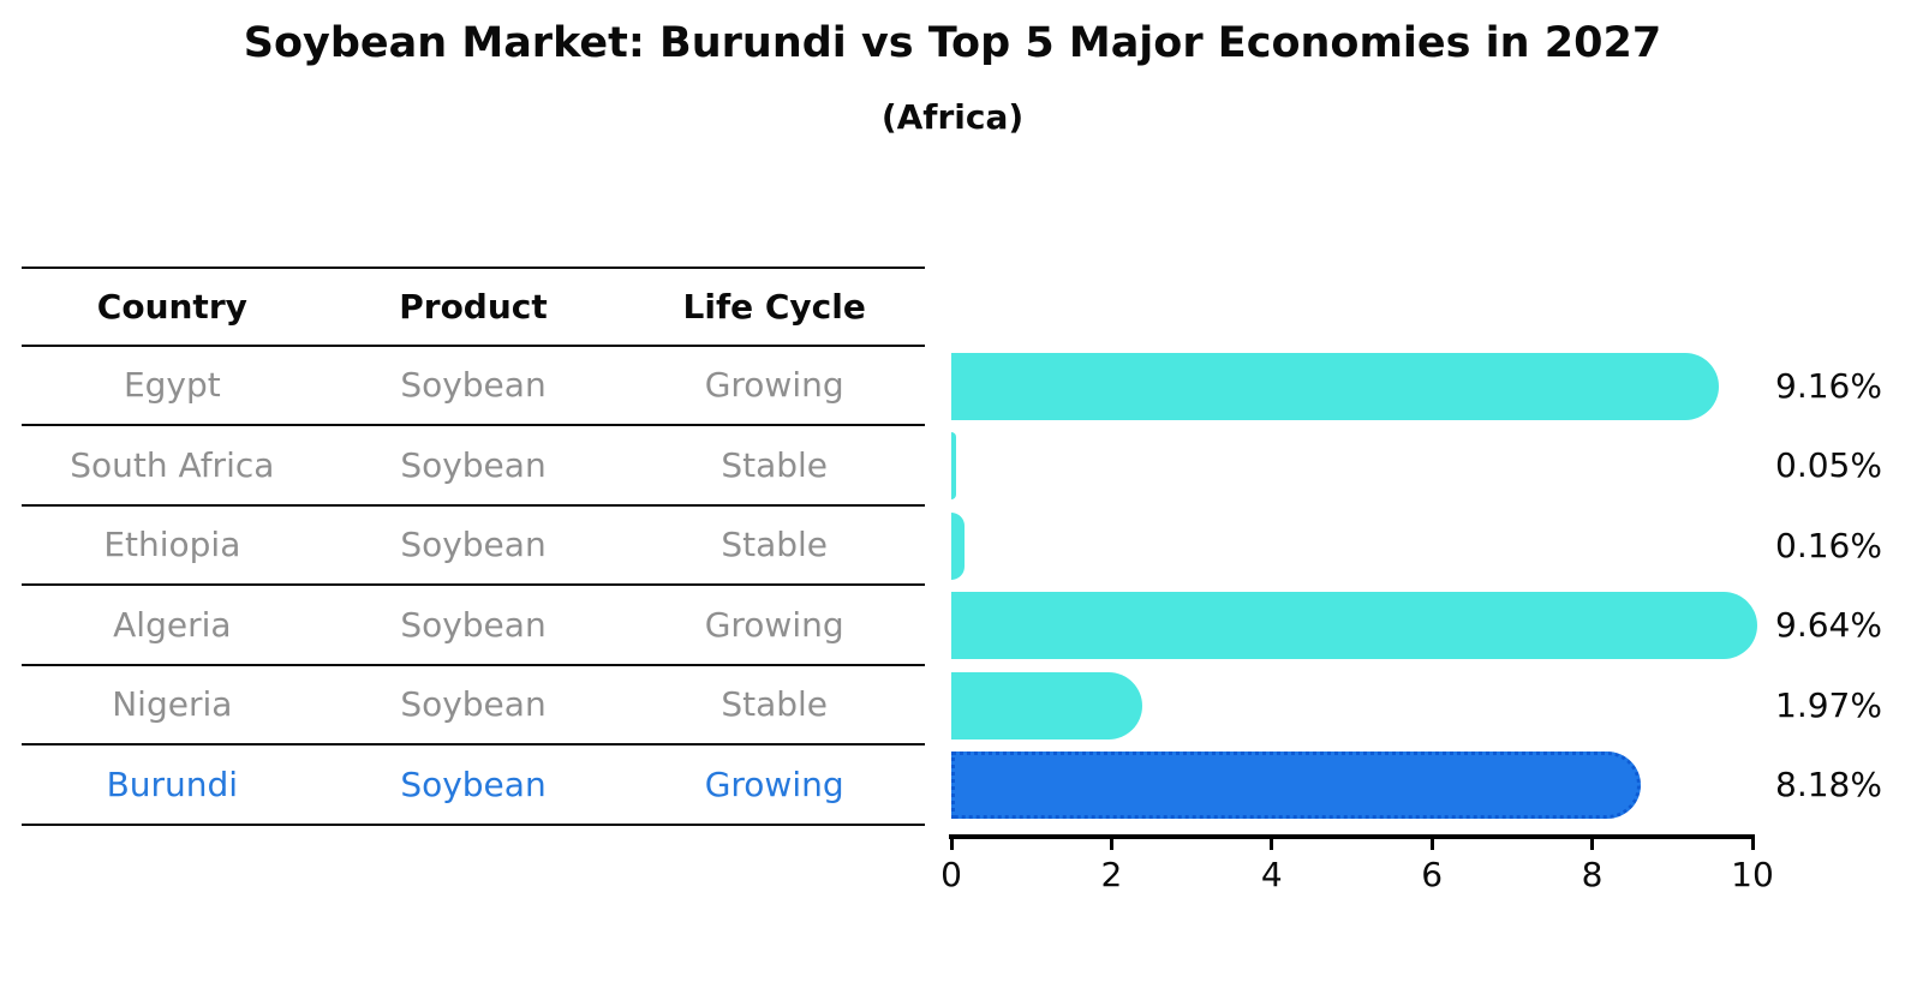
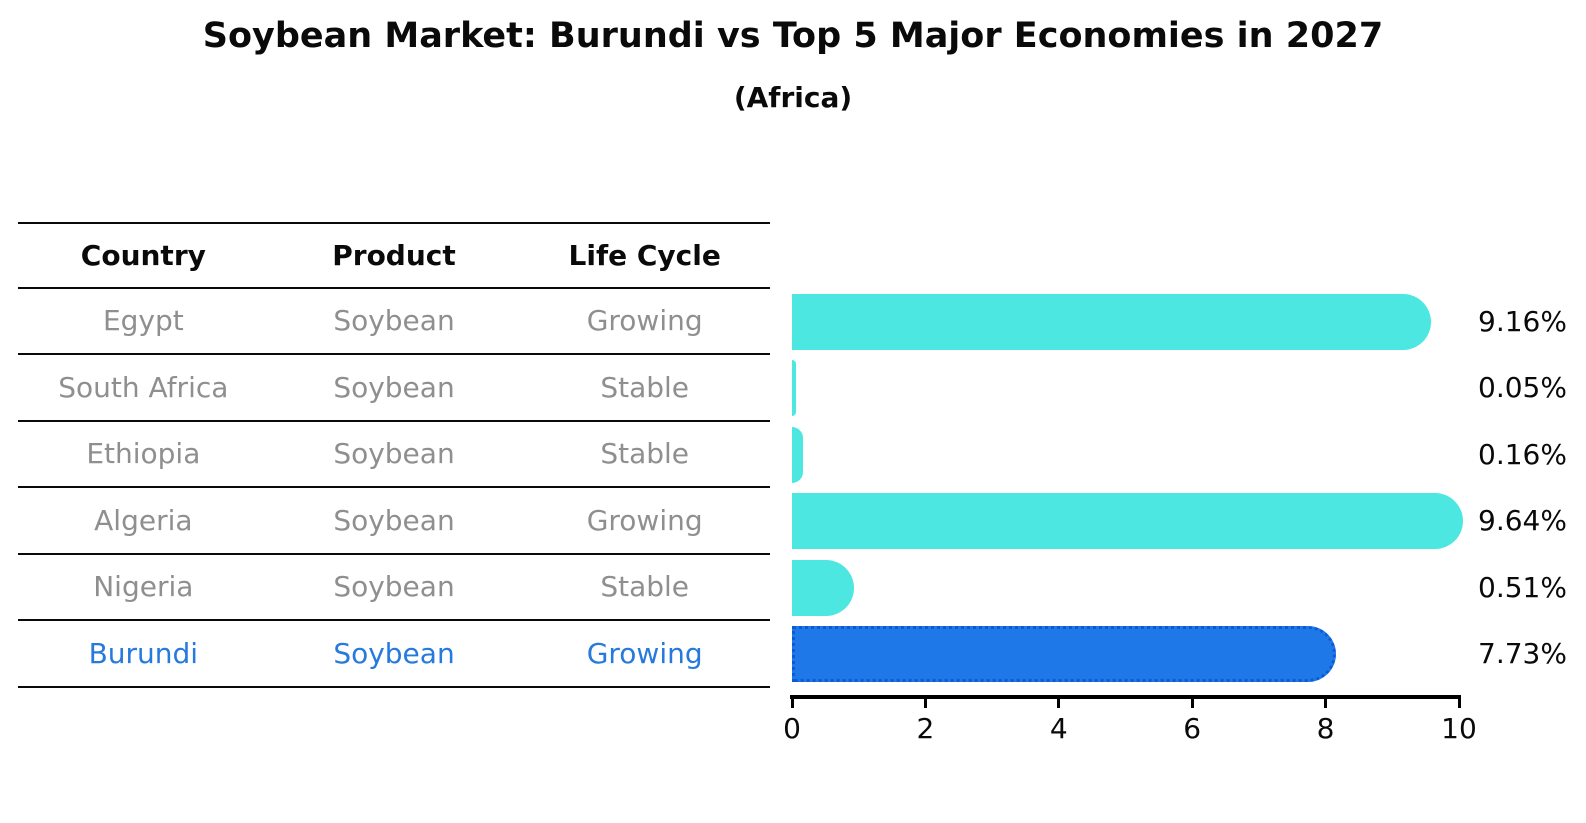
Nigeria: 1.97% -> 0.51%
Burundi: 8.18% -> 7.73%
